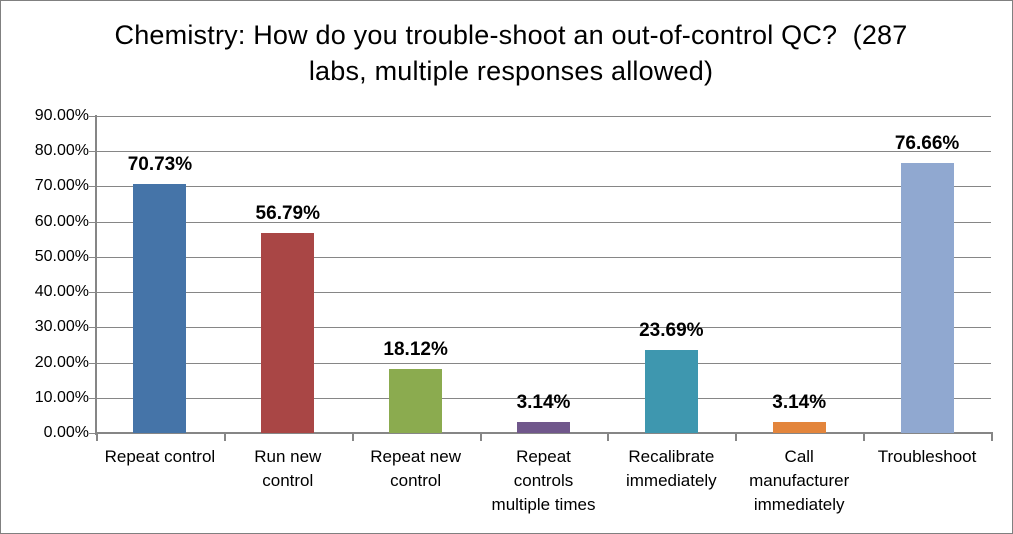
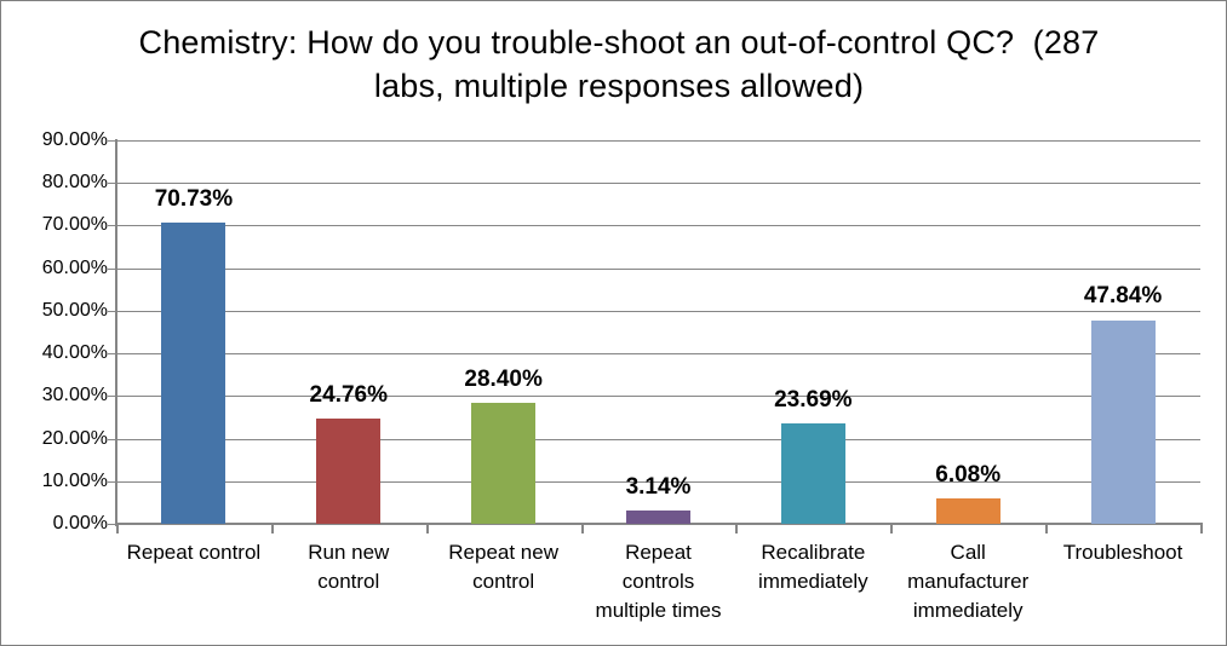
Run new control: 56.79% -> 24.76%
Repeat new control: 18.12% -> 28.40%
Call manufacturer immediately: 3.14% -> 6.08%
Troubleshoot: 76.66% -> 47.84%
